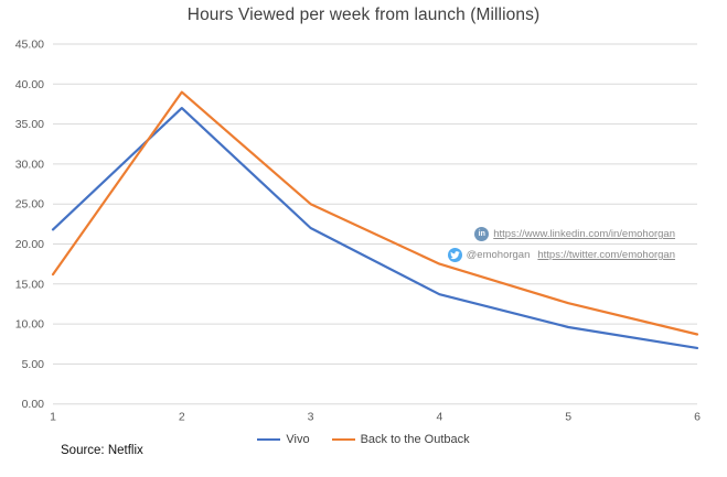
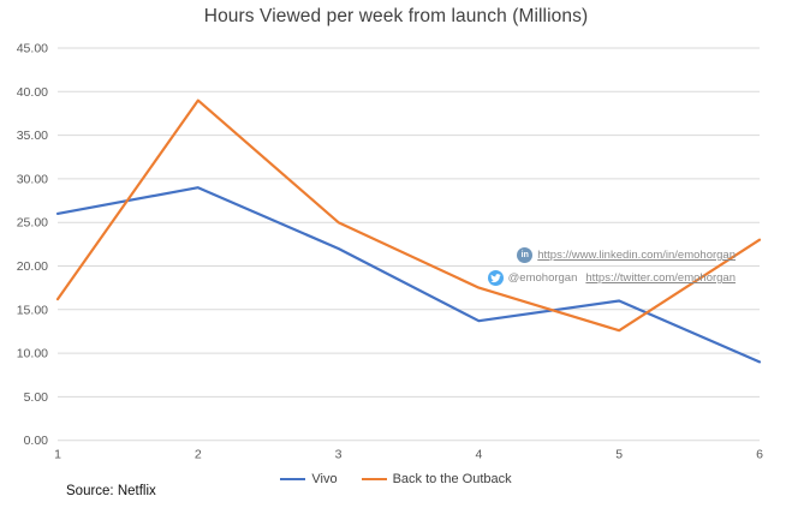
Vivo/1: 22 -> 26
Vivo/2: 37 -> 29
Vivo/5: 10 -> 16
Vivo/6: 7 -> 9
Back to the Outback/6: 9 -> 23
